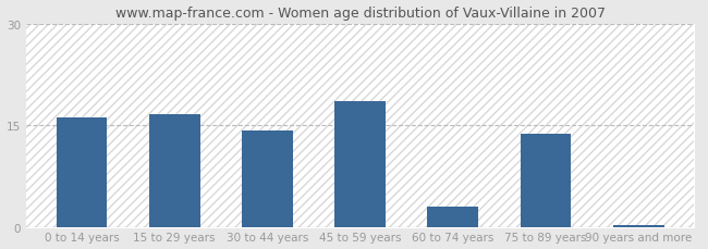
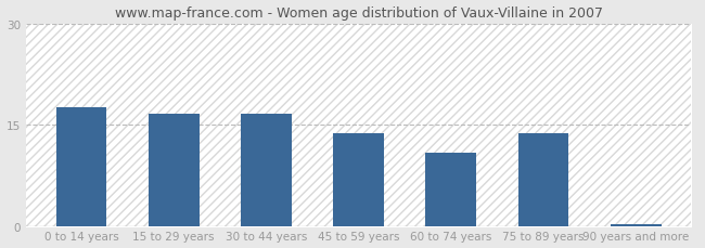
0 to 14 years: 16.1 -> 17.6
30 to 44 years: 14.2 -> 16.6
45 to 59 years: 18.5 -> 13.8
60 to 74 years: 3.0 -> 10.8
